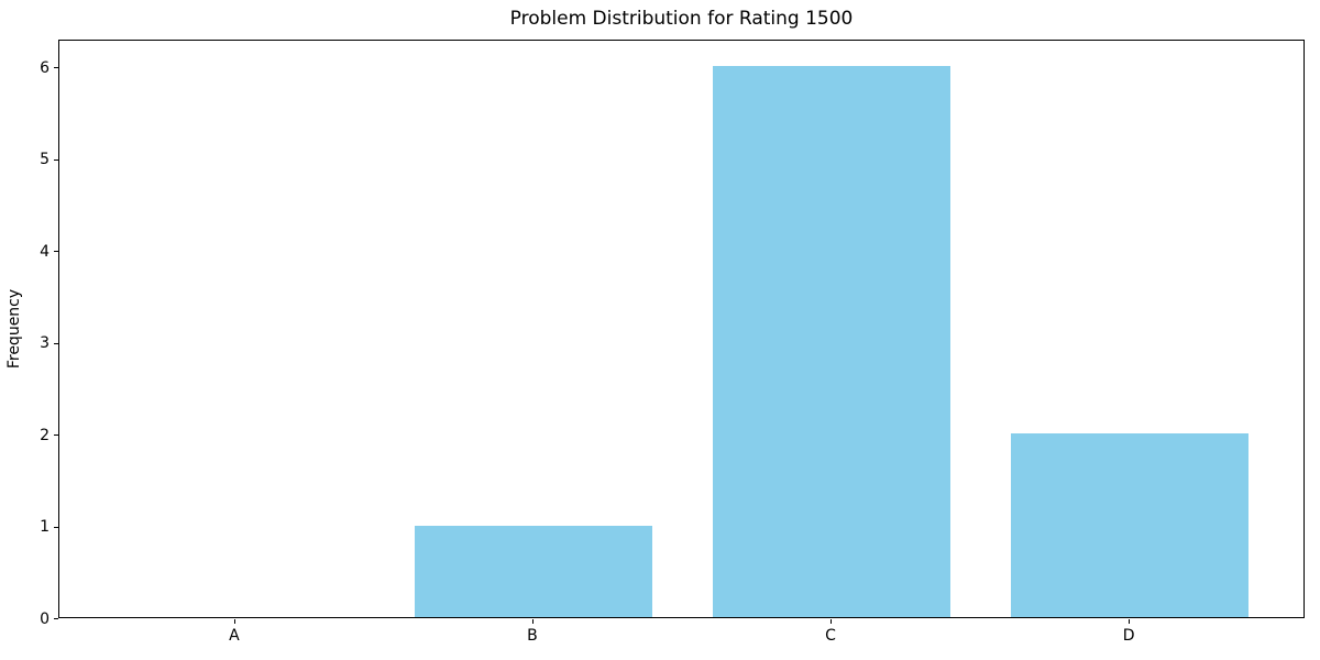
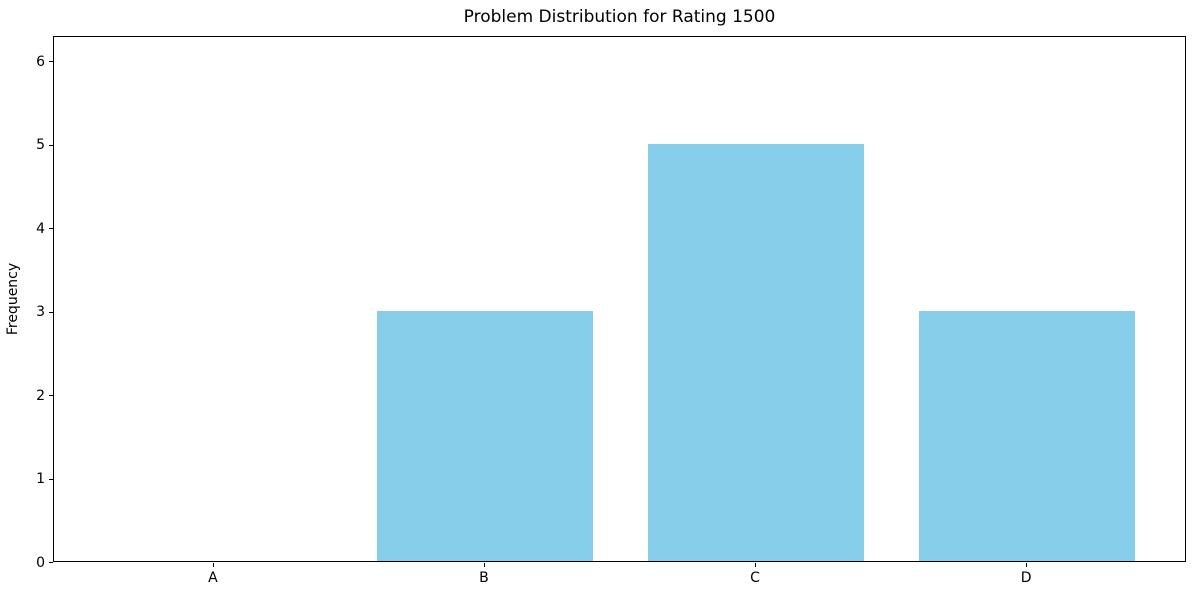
B: 1 -> 3
C: 6 -> 5
D: 2 -> 3
